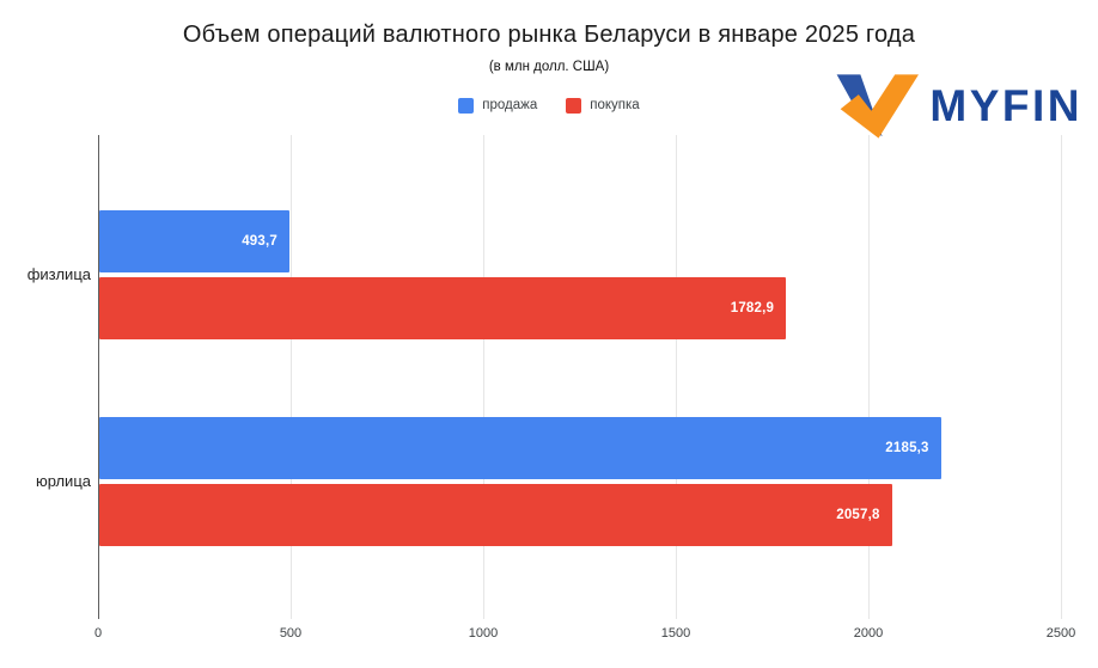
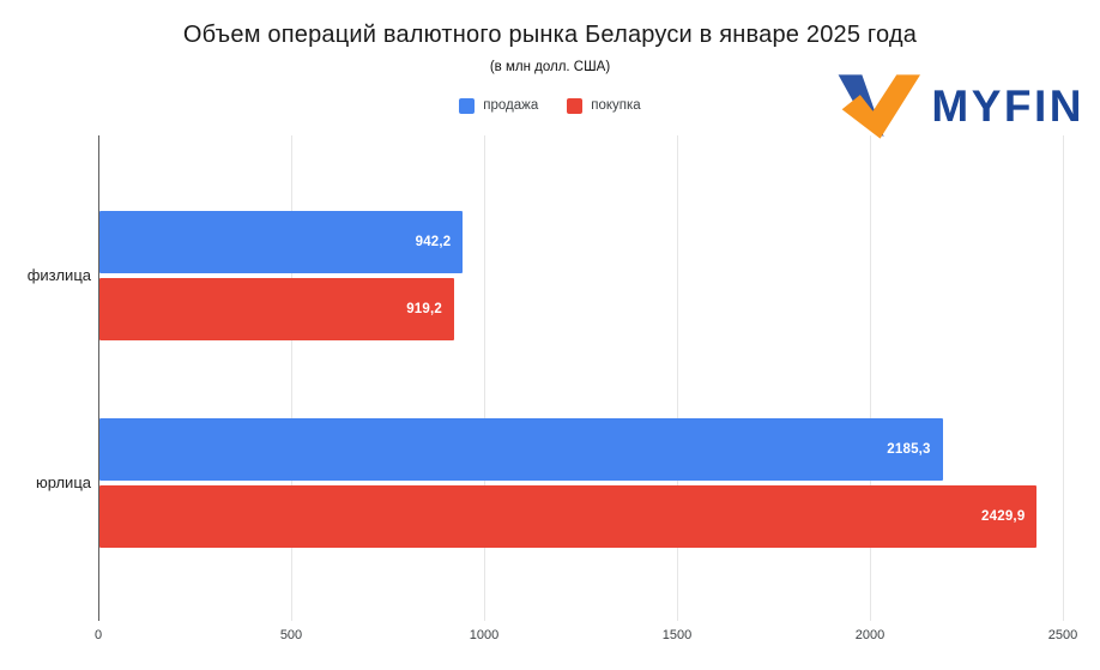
продажа/физлица: 493,7 -> 942,2
покупка/физлица: 1782,9 -> 919,2
покупка/юрлица: 2057,8 -> 2429,9
